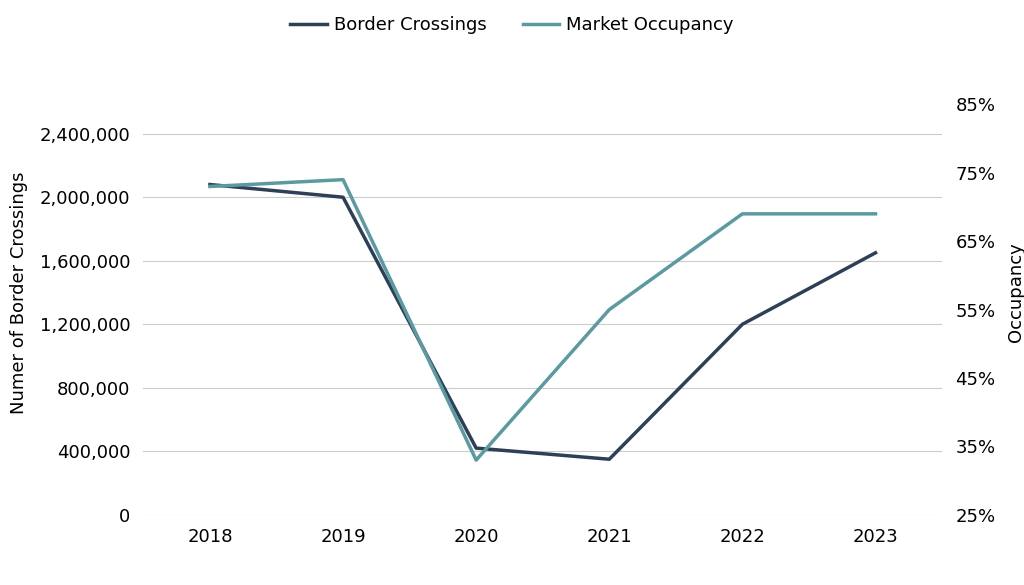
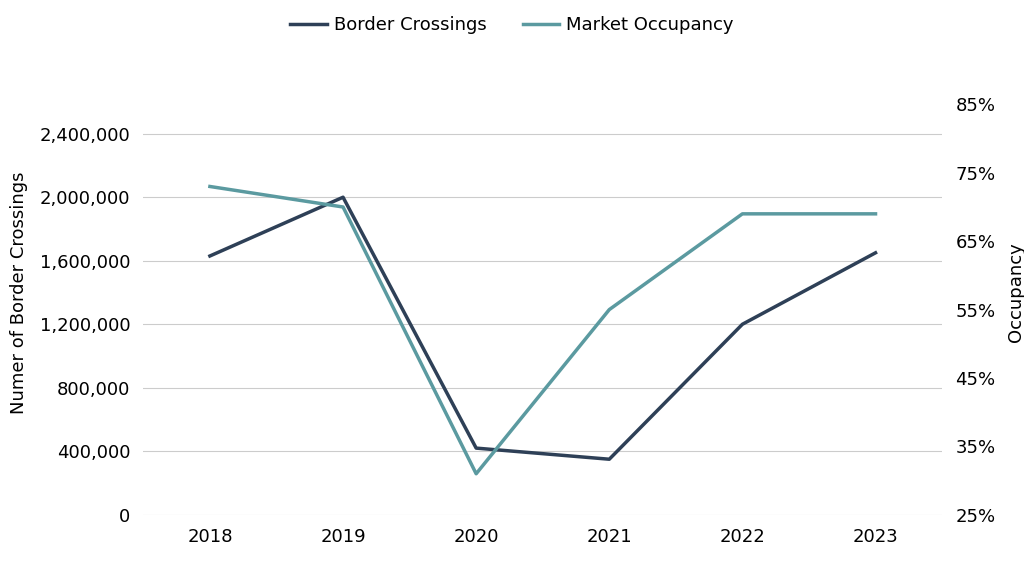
Border Crossings/2018: 2,080,000 -> 1,630,000
Market Occupancy/2019: 74% -> 70%
Market Occupancy/2020: 33% -> 31%
